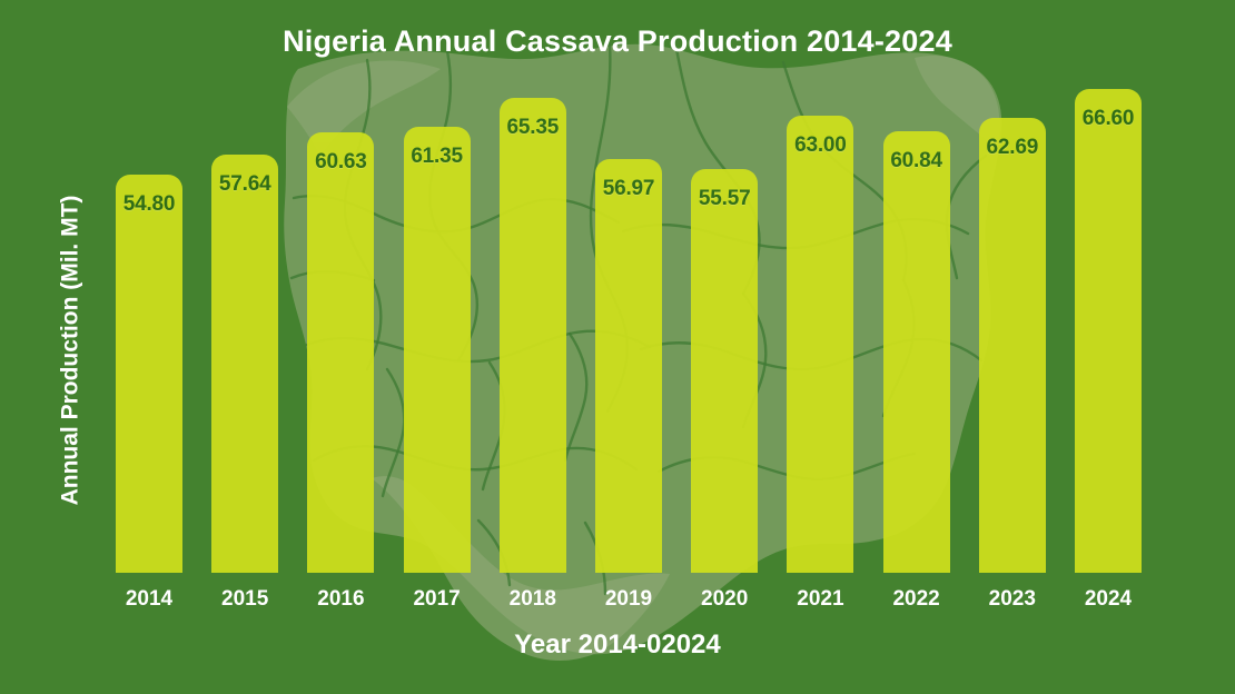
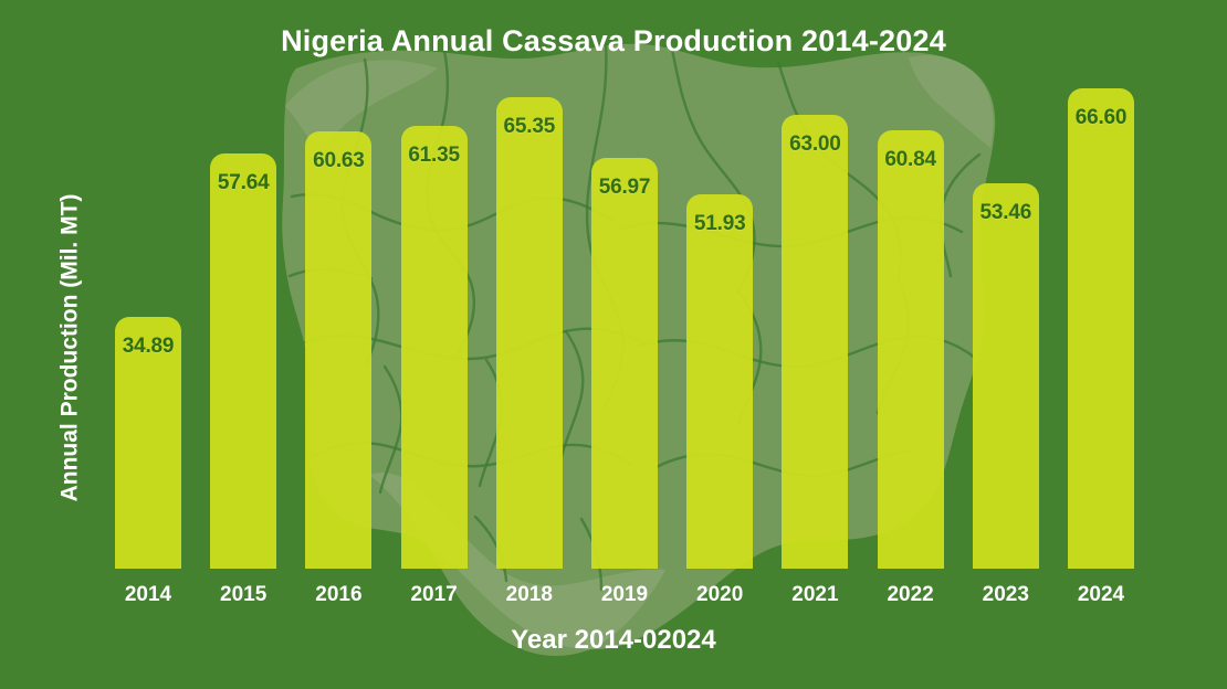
2014: 54.80 -> 34.89
2020: 55.57 -> 51.93
2023: 62.69 -> 53.46
